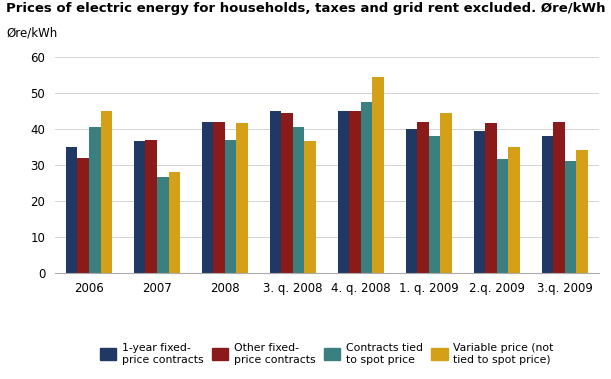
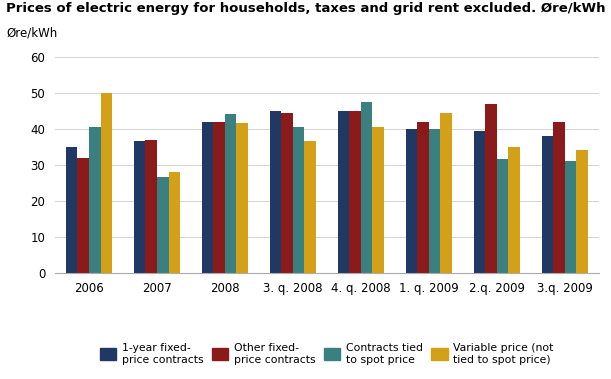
Variable price (not tied to spot price)/2006: 45.0 -> 50.0
Contracts tied to spot price/2008: 37.0 -> 44.0
Variable price (not tied to spot price)/4. q. 2008: 54.5 -> 40.5
Contracts tied to spot price/1. q. 2009: 38.0 -> 40.0
Other fixed- price contracts/2.q. 2009: 41.5 -> 47.0
